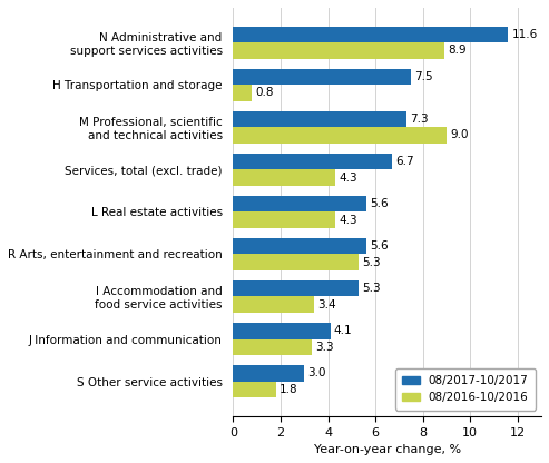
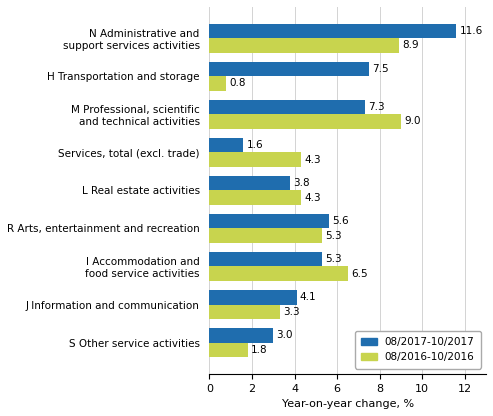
08/2017-10/2017/Services, total (excl. trade): 6.7 -> 1.6
08/2017-10/2017/L Real estate activities: 5.6 -> 3.8
08/2016-10/2016/I Accommodation and food service activities: 3.4 -> 6.5
